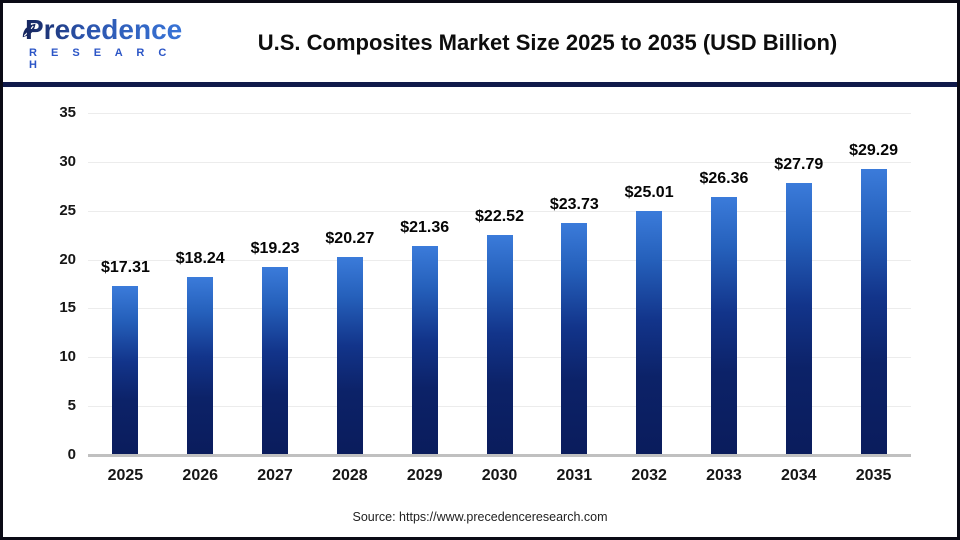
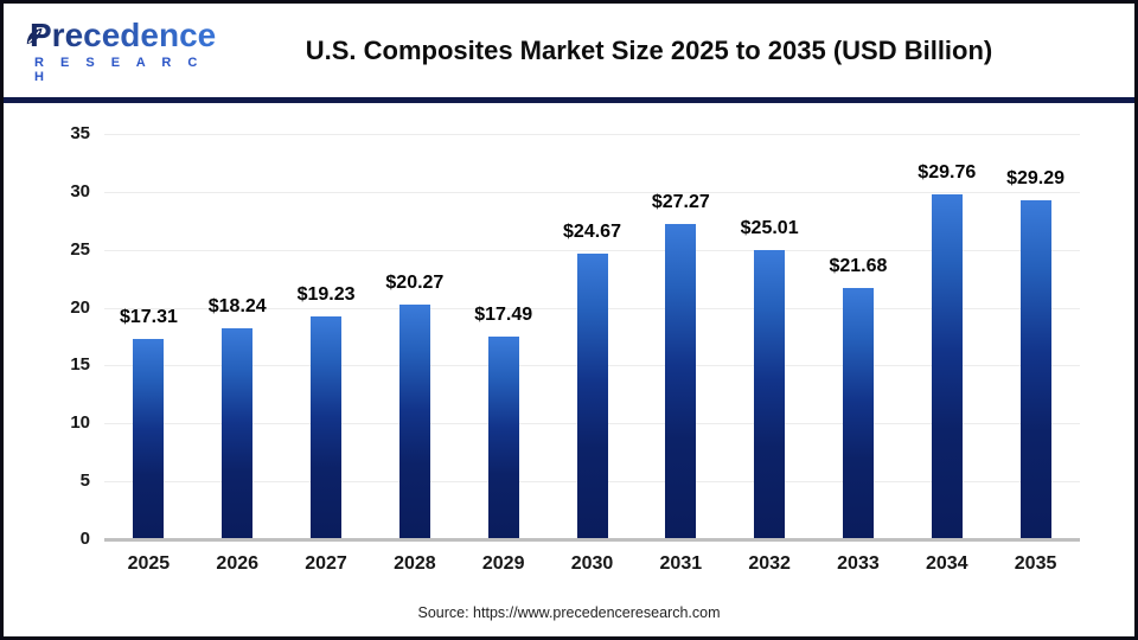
2029: $21.36 -> $17.49
2030: $22.52 -> $24.67
2031: $23.73 -> $27.27
2033: $26.36 -> $21.68
2034: $27.79 -> $29.76
